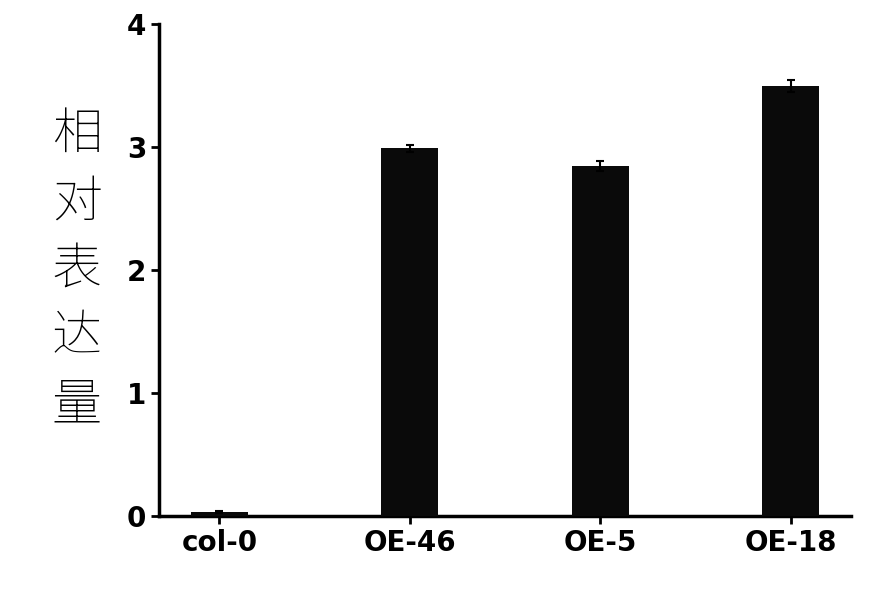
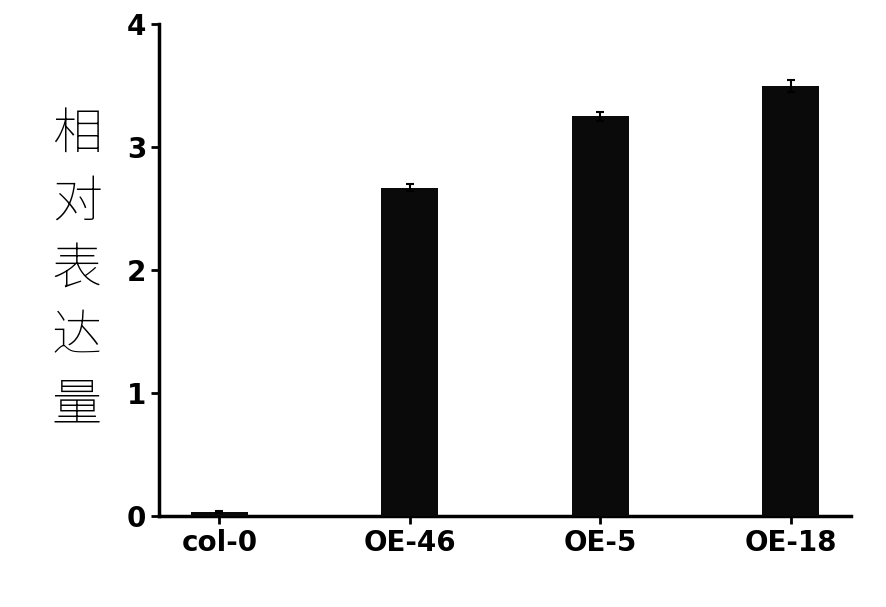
OE-46: 2.99 -> 2.67
OE-5: 2.85 -> 3.25
